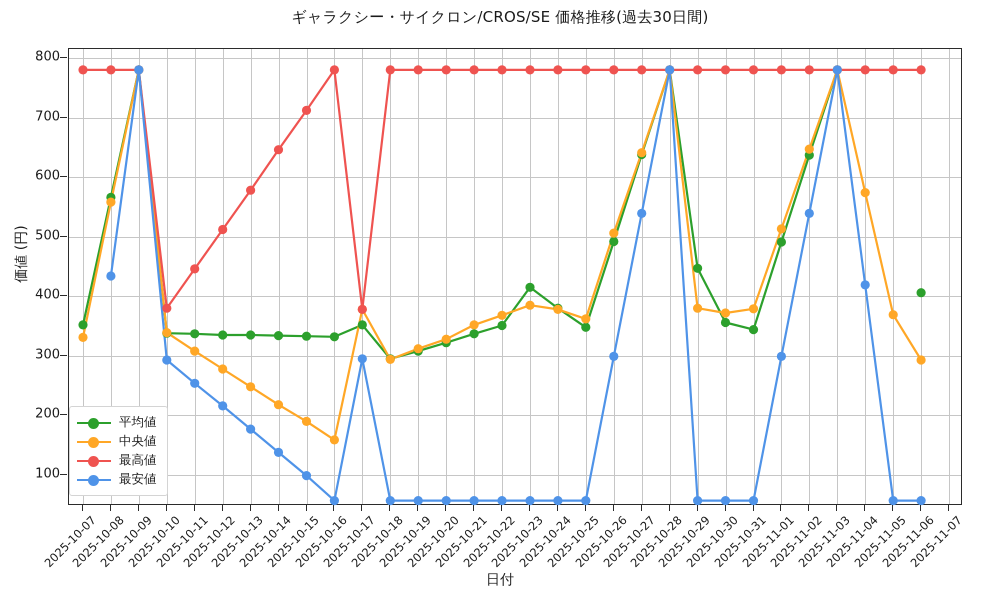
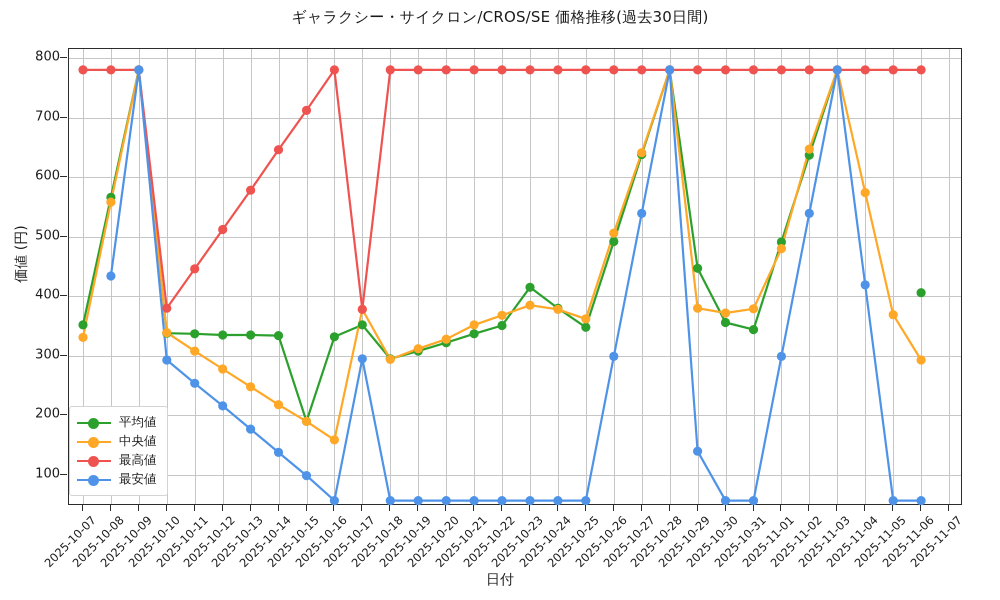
平均値/2025-10-15: 330 -> 190
最安値/2025-10-29: 60 -> 140
中央値/2025-11-01: 510 -> 480
